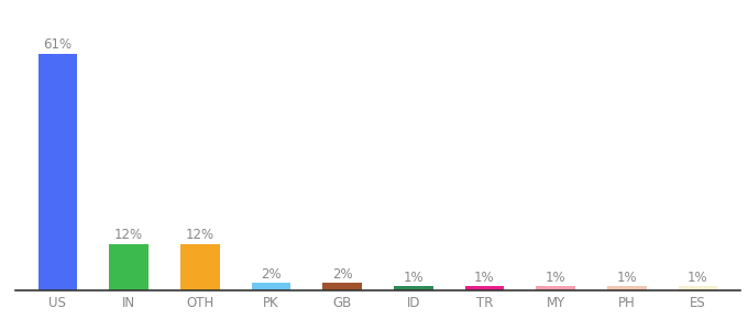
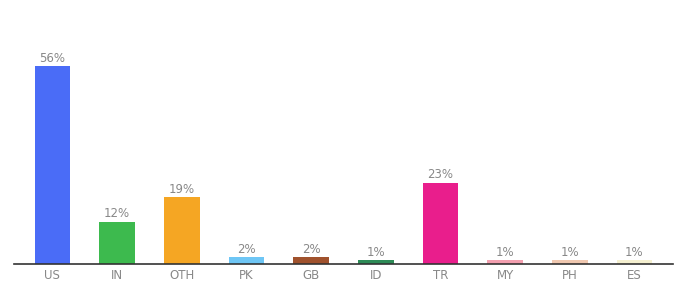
US: 61% -> 56%
OTH: 12% -> 19%
TR: 1% -> 23%
